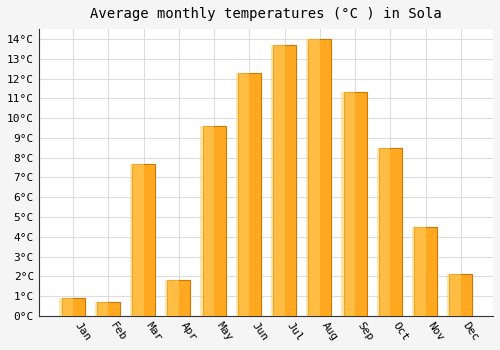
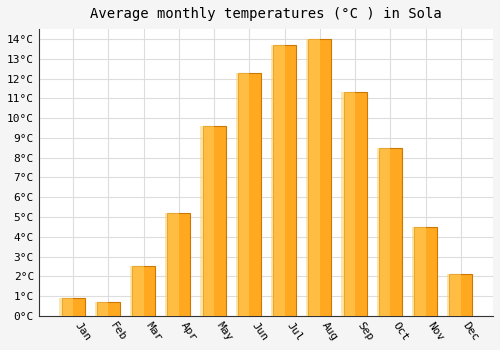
Mar: 7.7°C -> 2.5°C
Apr: 1.8°C -> 5.2°C
